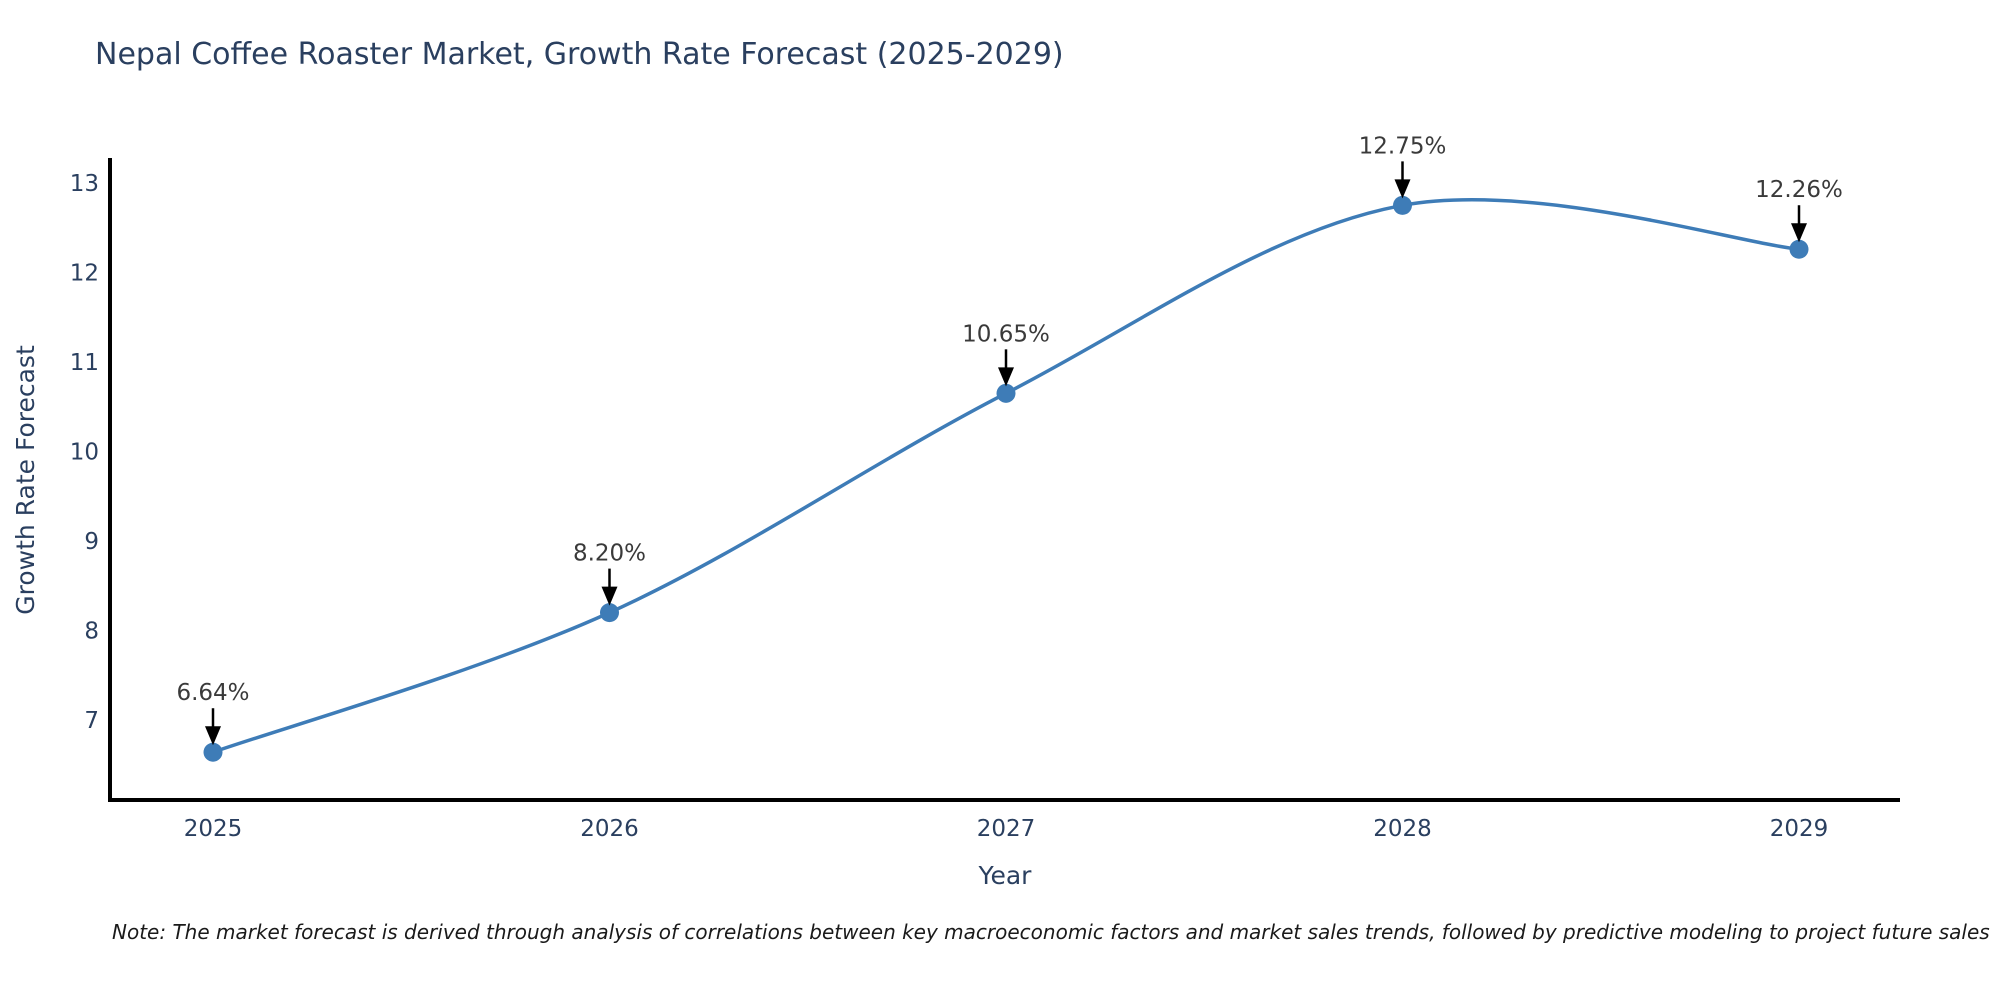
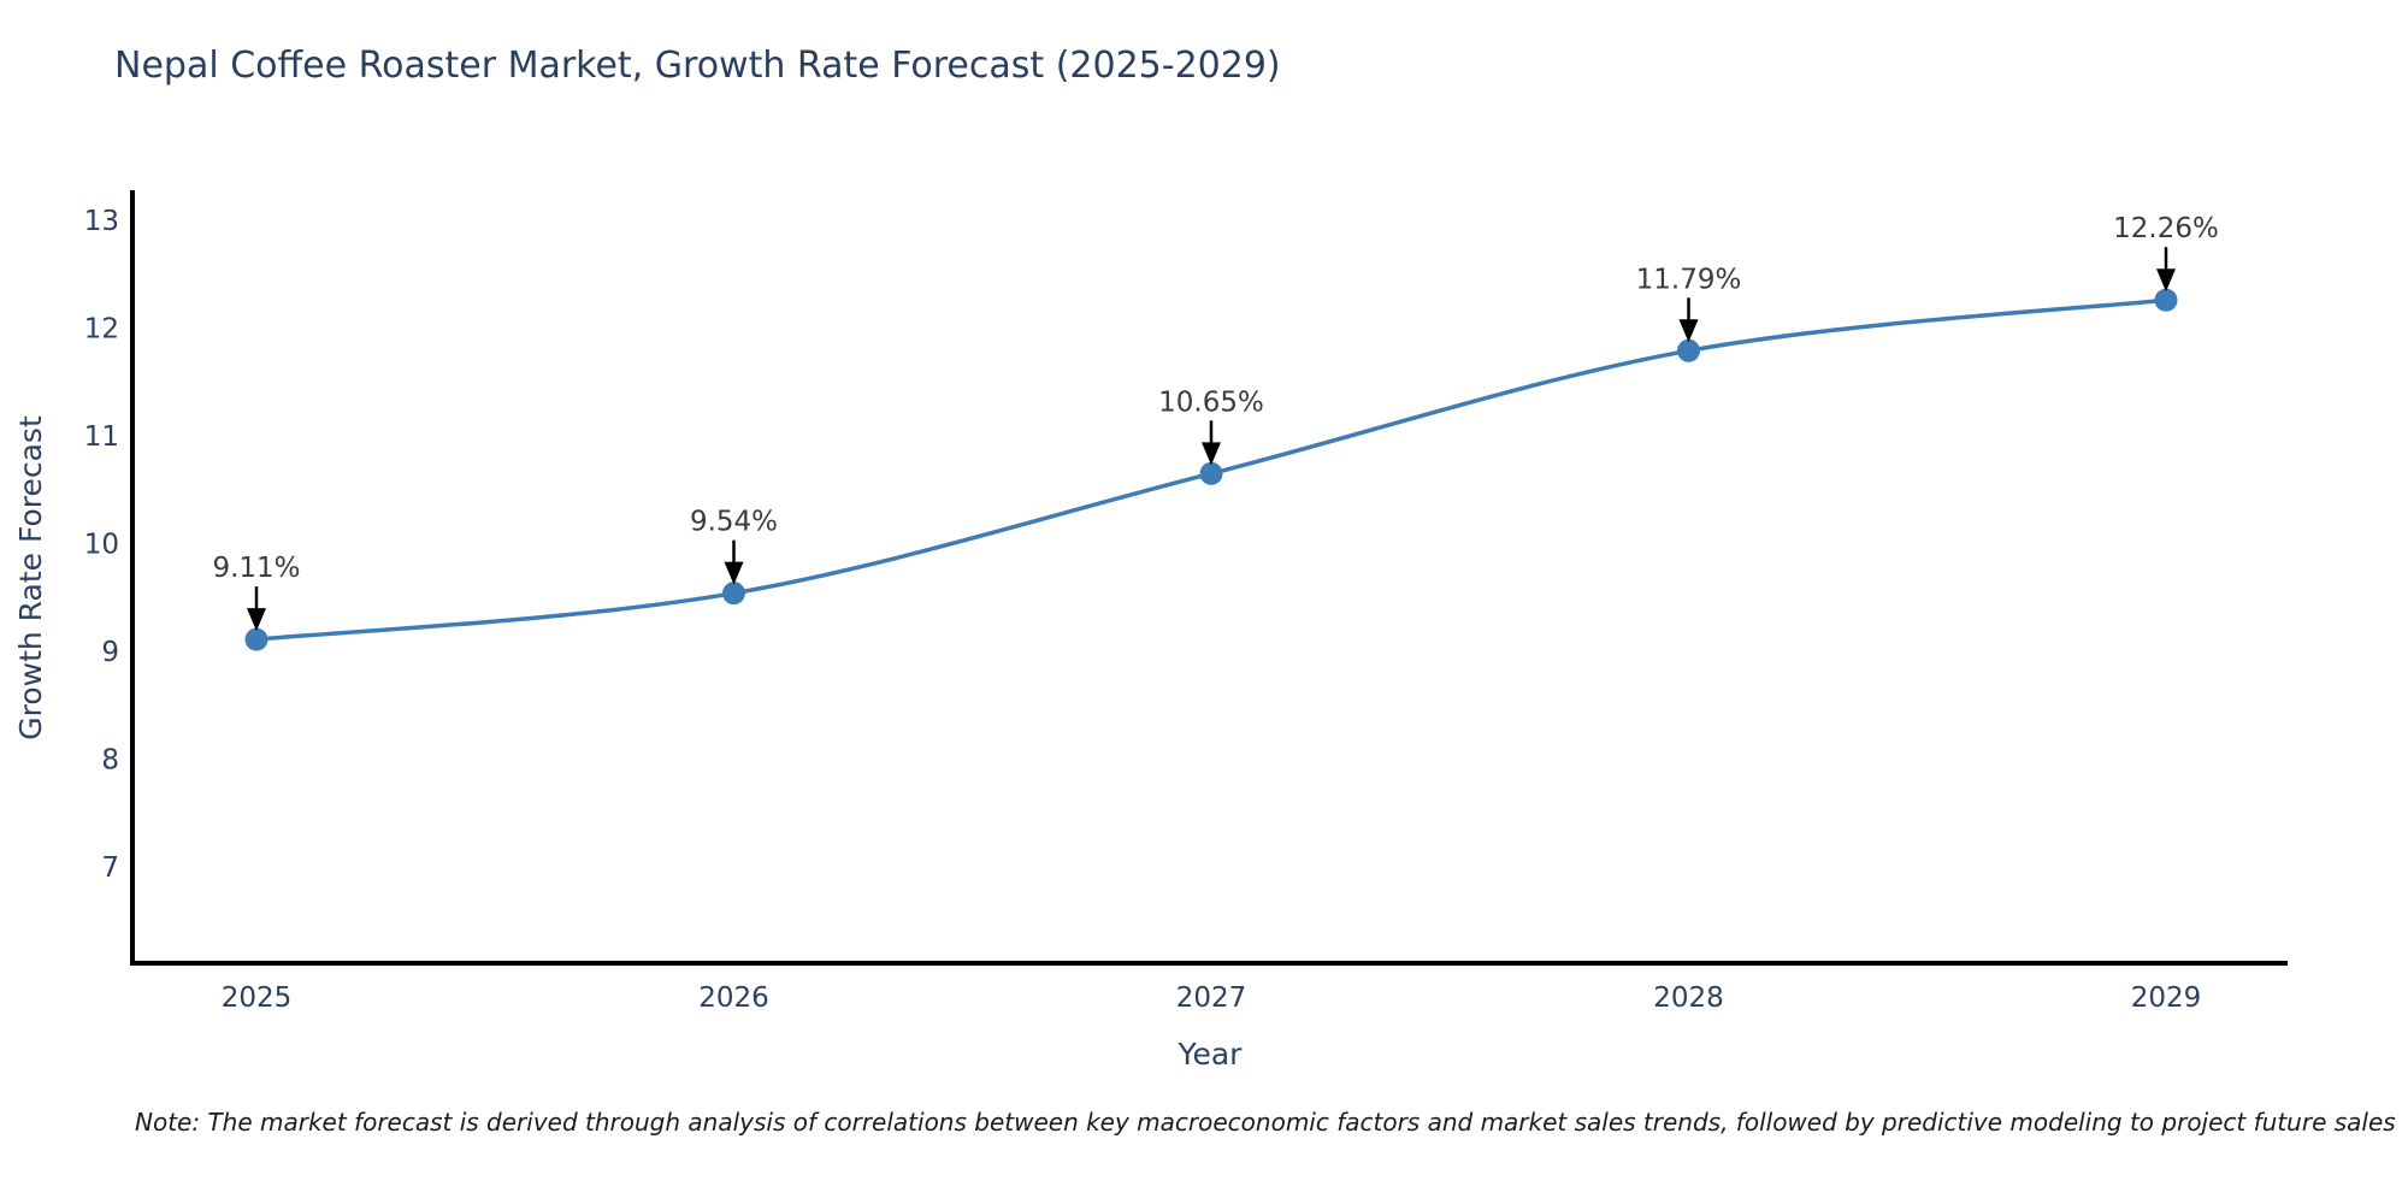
2025: 6.64% -> 9.11%
2026: 8.20% -> 9.54%
2028: 12.75% -> 11.79%
